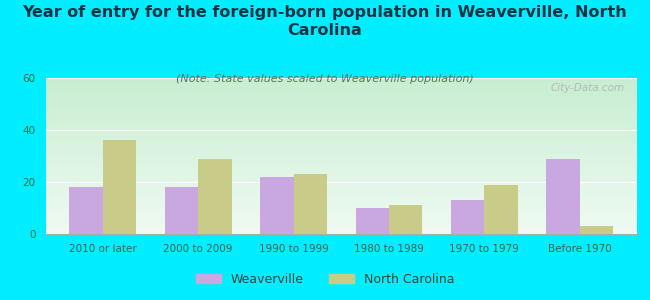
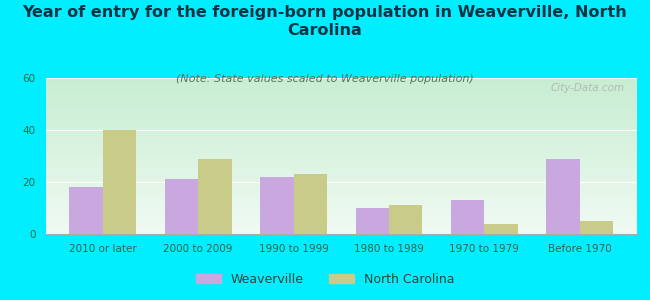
North Carolina/2010 or later: 36 -> 40
Weaverville/2000 to 2009: 18 -> 21
North Carolina/1970 to 1979: 19 -> 4
North Carolina/Before 1970: 3 -> 5
